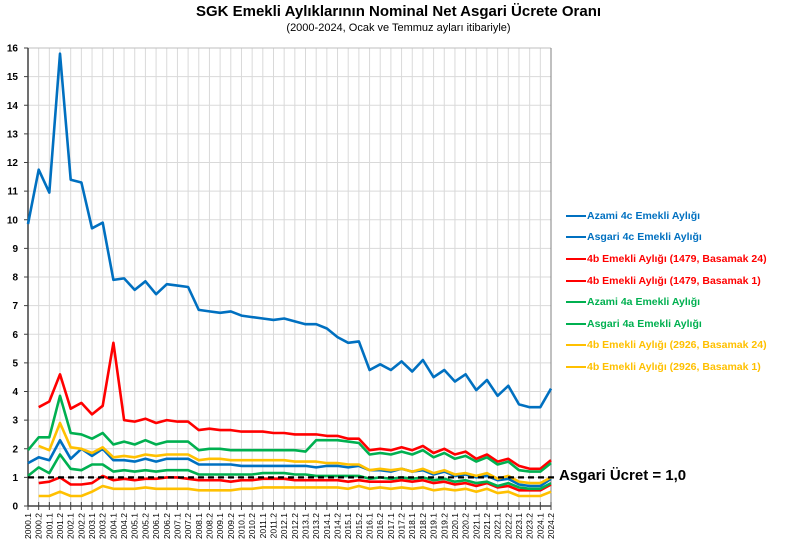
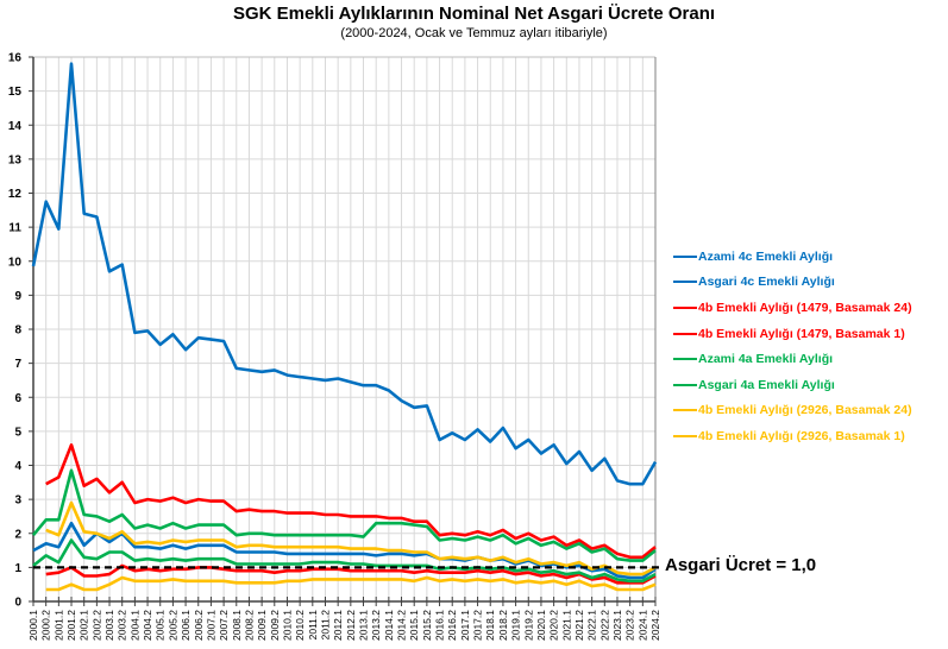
4b Emekli Aylığı (1479, Basamak 24)/2004.1: 5.7 -> 2.9
